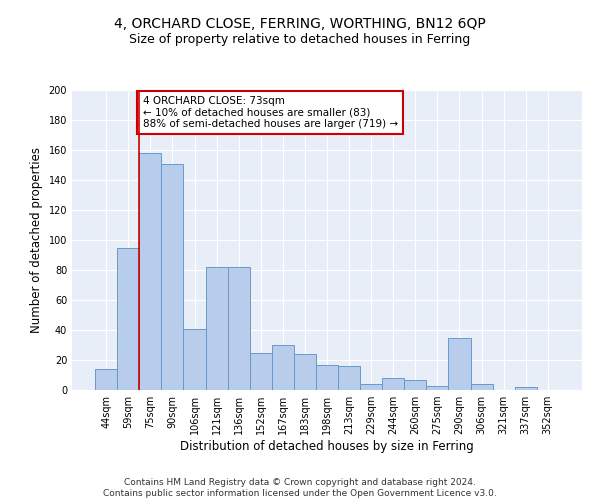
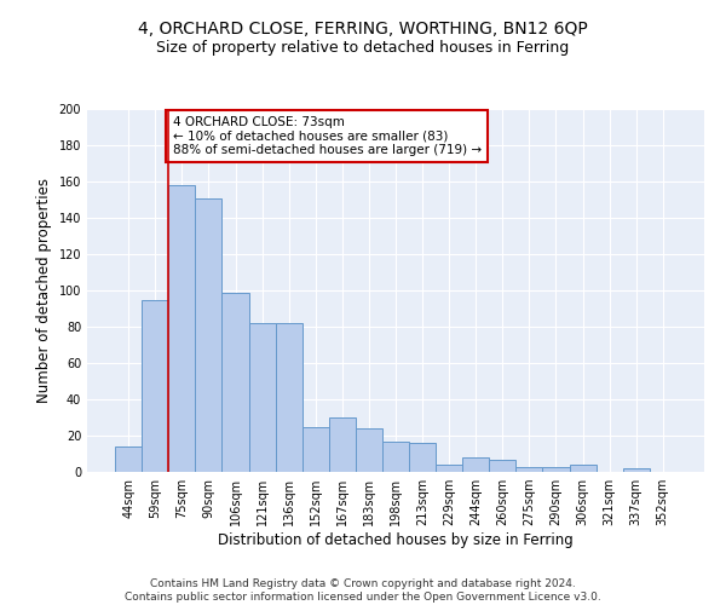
106sqm: 41 -> 99
290sqm: 35 -> 3
